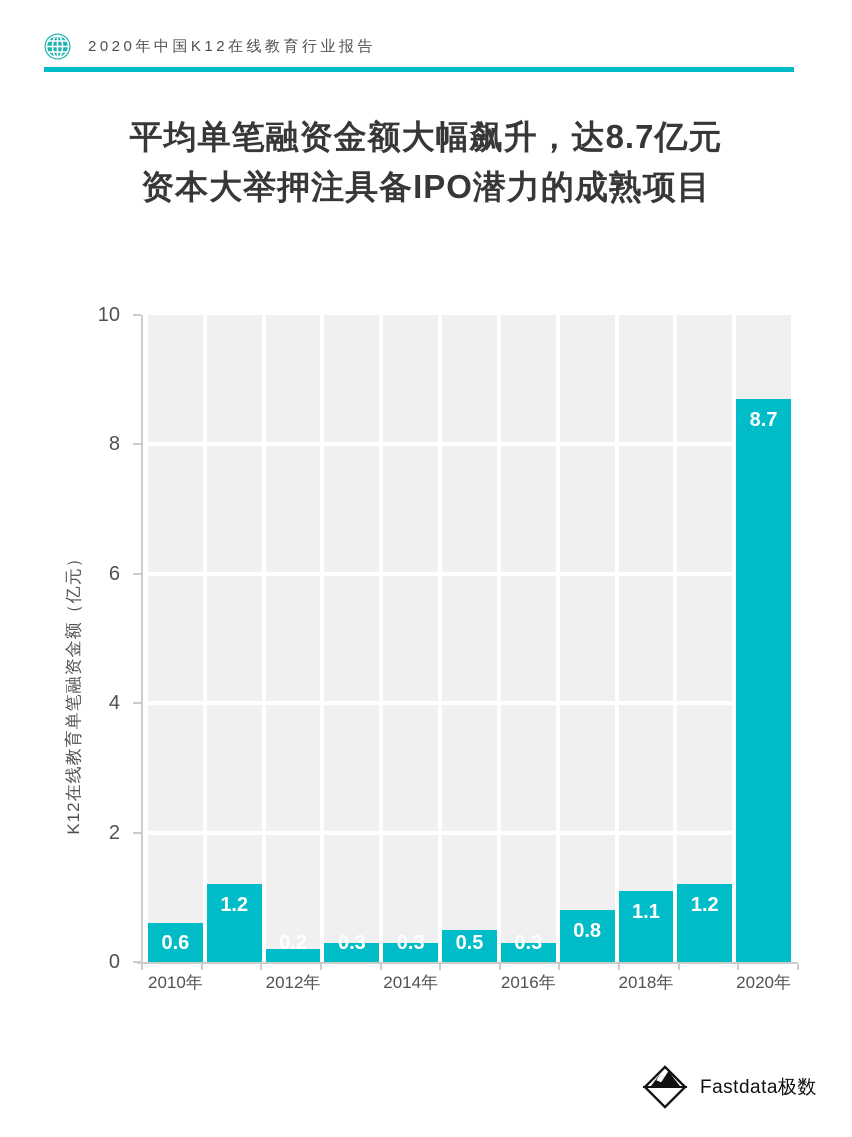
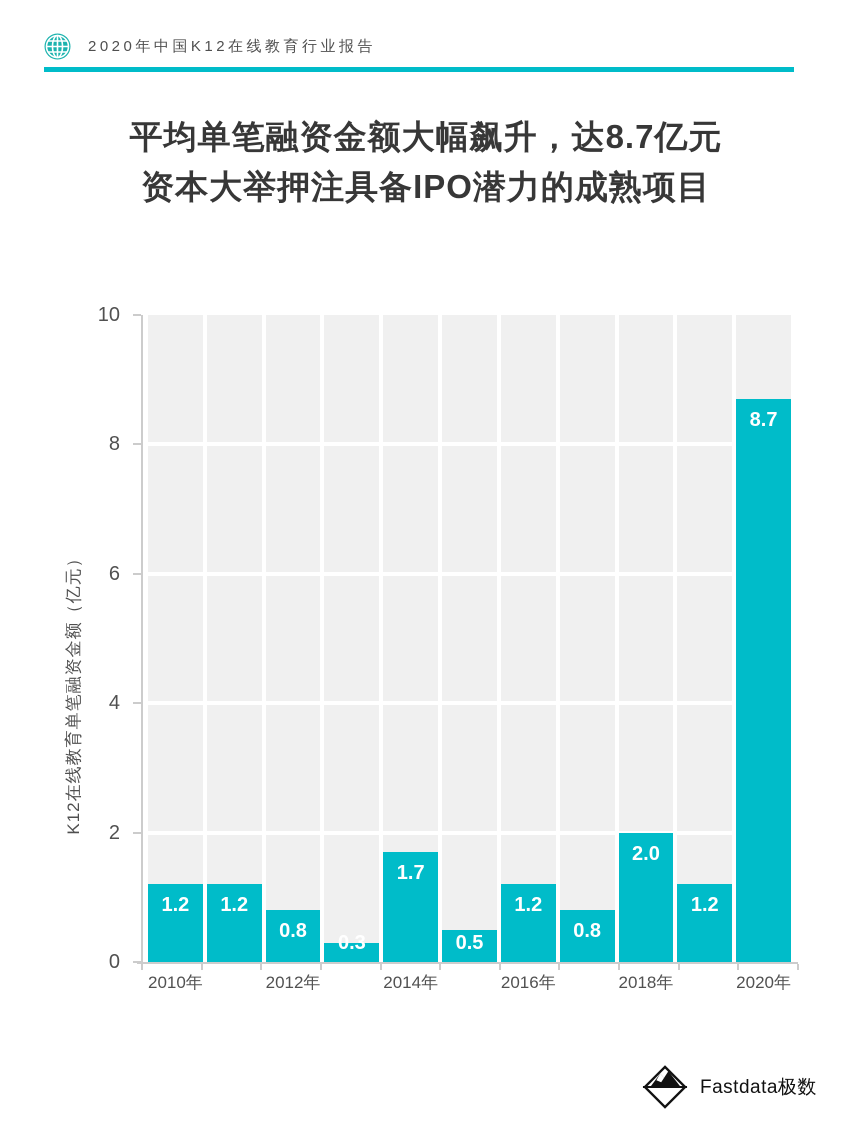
2010年: 0.6 -> 1.2
2012年: 0.2 -> 0.8
2014年: 0.3 -> 1.7
2016年: 0.3 -> 1.2
2018年: 1.1 -> 2.0
